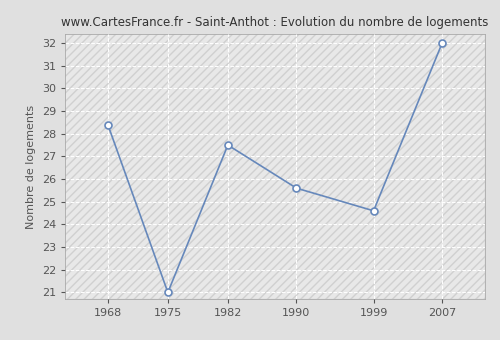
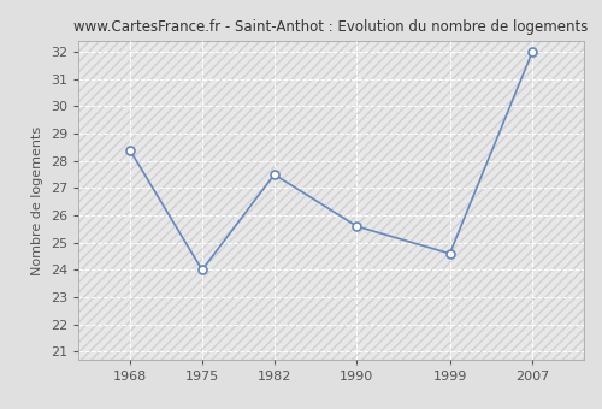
1975: 21.0 -> 24.0
